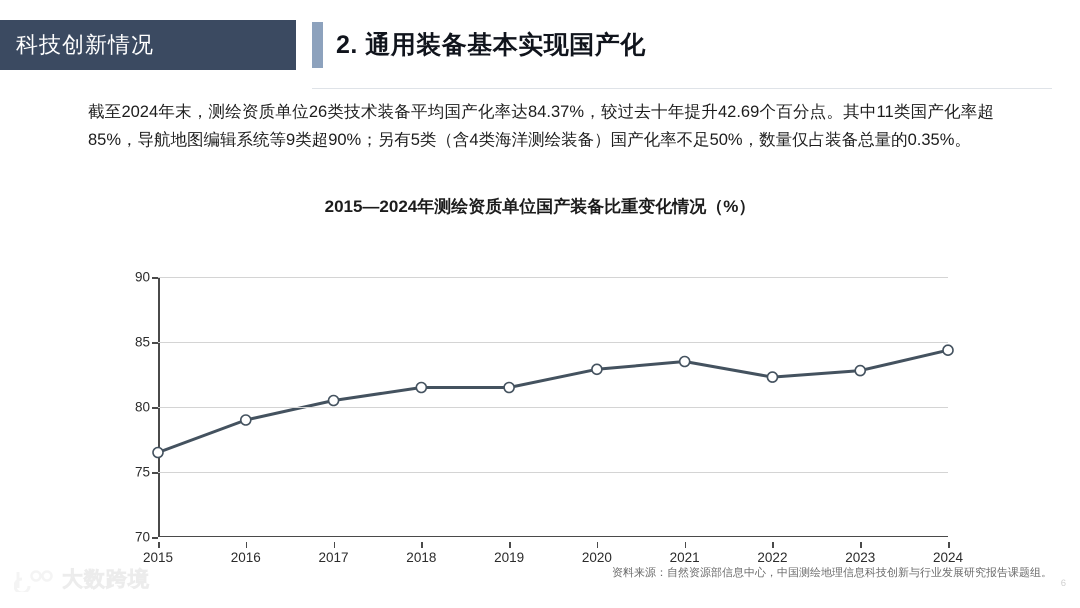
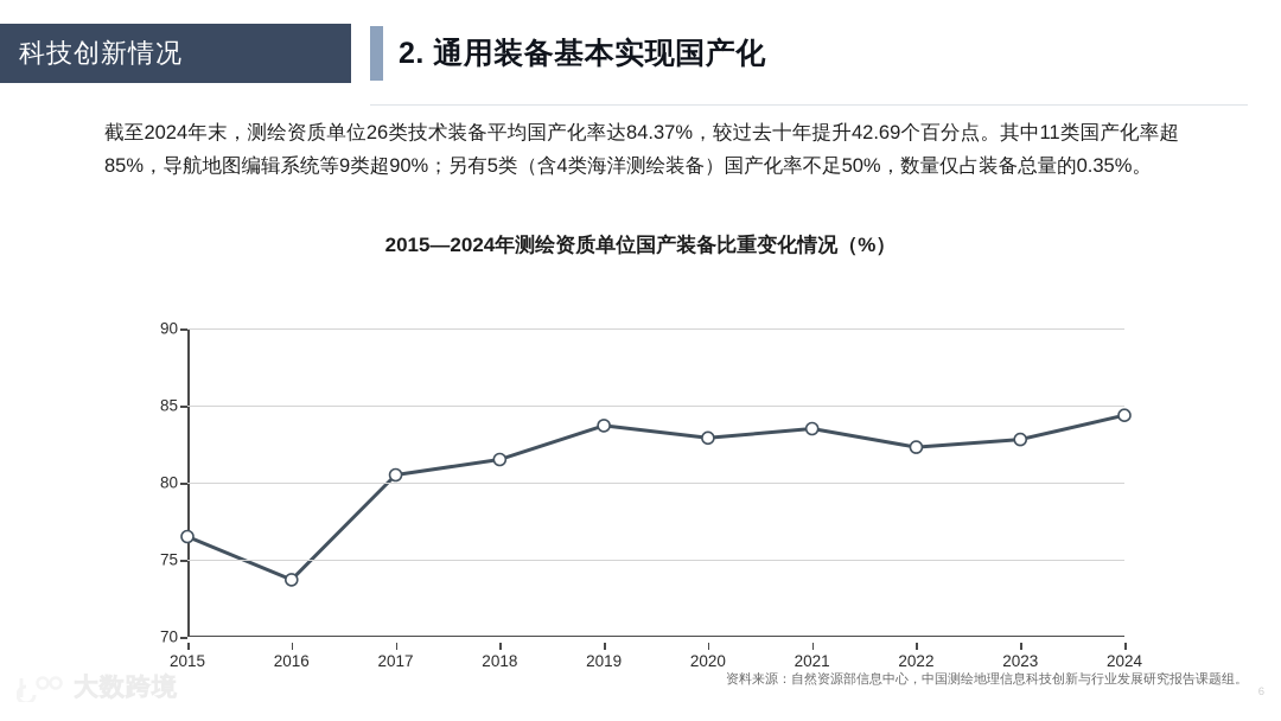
2016: 79.0 -> 73.7
2019: 81.5 -> 83.7
